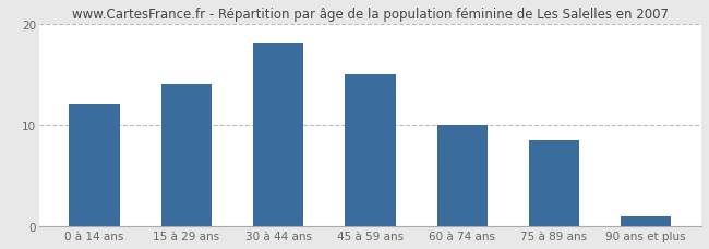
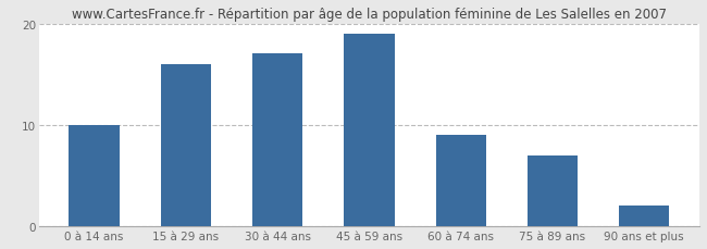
0 à 14 ans: 12.0 -> 10.0
15 à 29 ans: 14.0 -> 16.0
30 à 44 ans: 18.0 -> 17.0
45 à 59 ans: 15.0 -> 19.0
60 à 74 ans: 10.0 -> 9.0
75 à 89 ans: 8.5 -> 7.0
90 ans et plus: 1.0 -> 2.0
